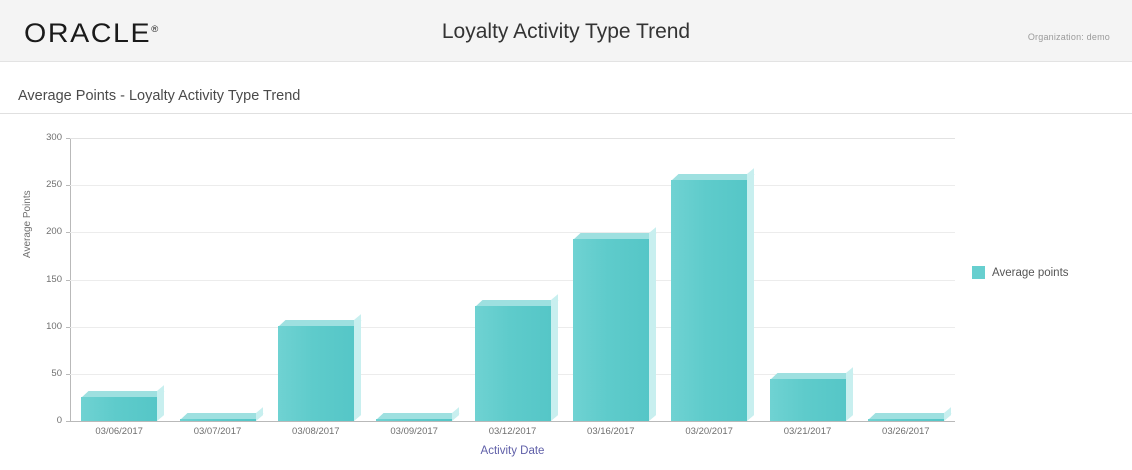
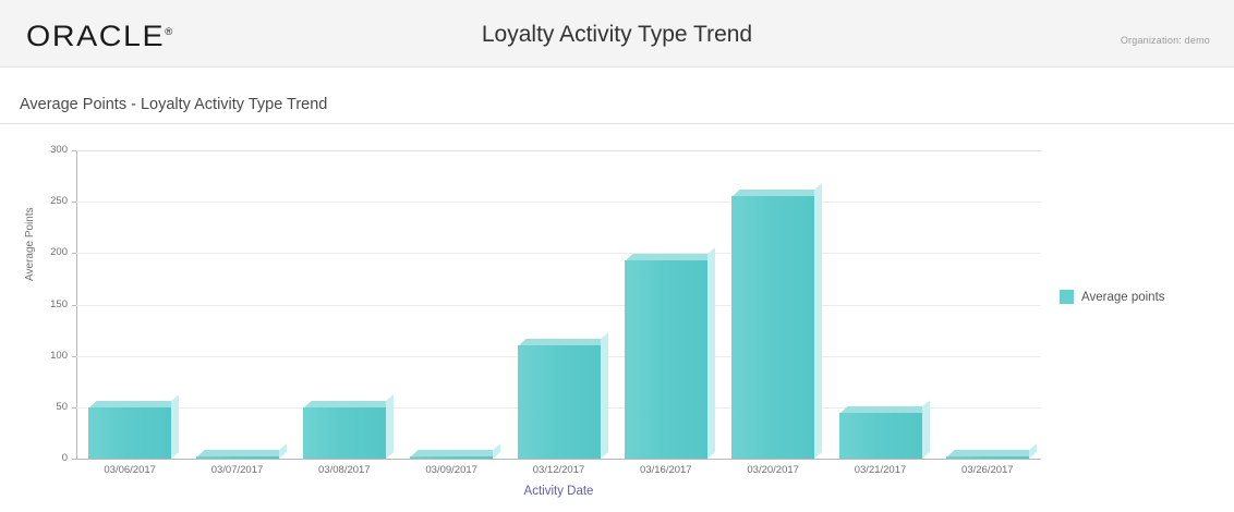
03/06/2017: 20 -> 50
03/08/2017: 100 -> 50
03/12/2017: 120 -> 110
